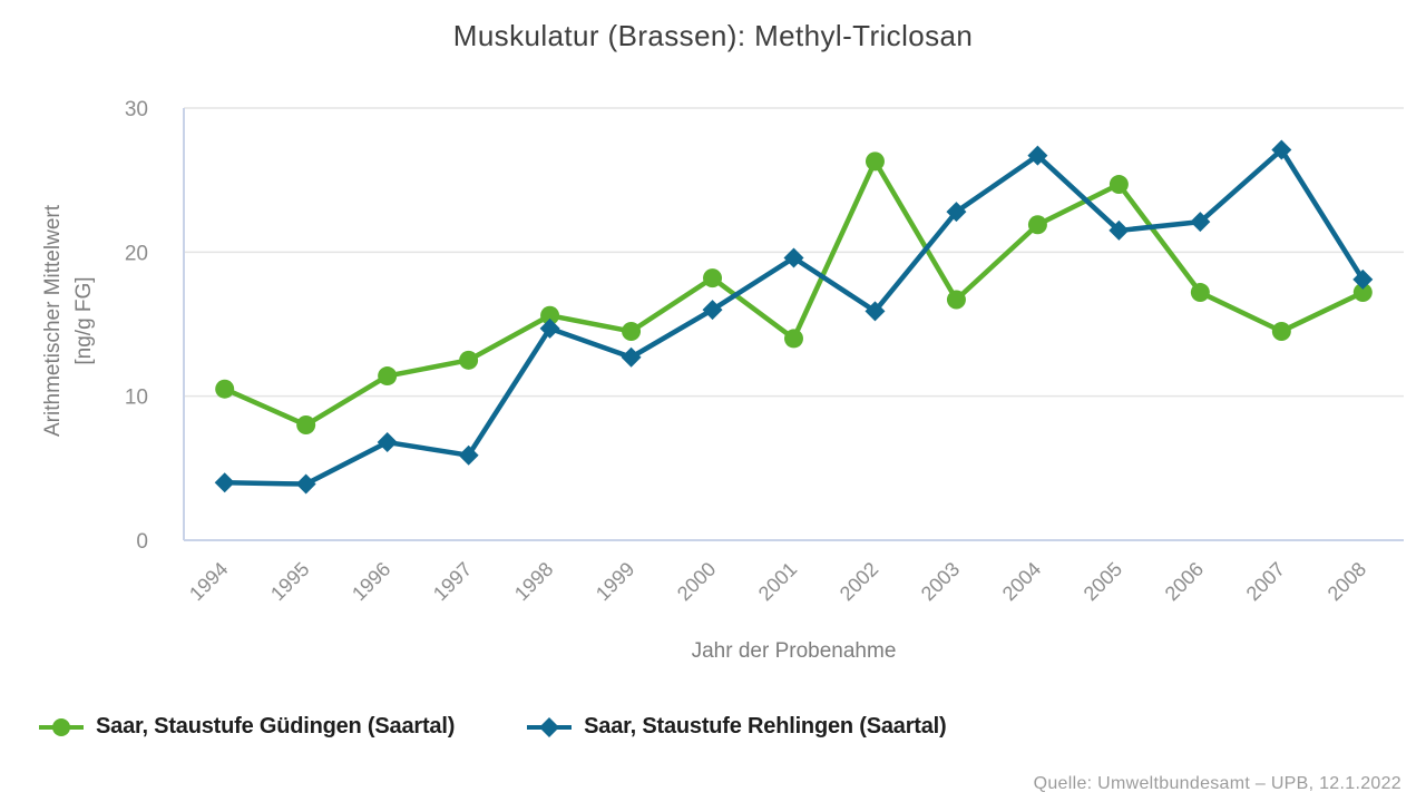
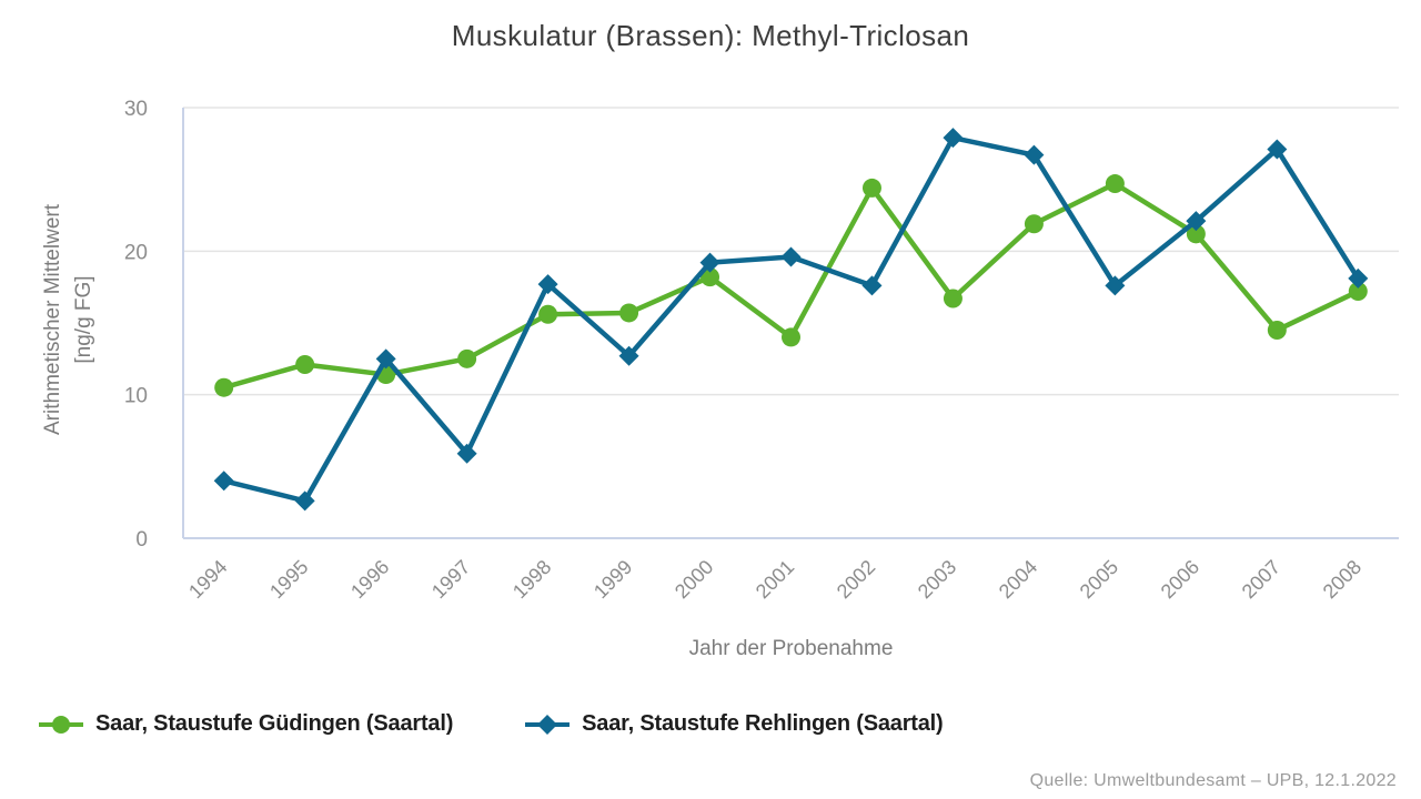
Saar, Staustufe Güdingen (Saartal)/1995: 8.0 -> 12.1
Saar, Staustufe Rehlingen (Saartal)/1995: 3.9 -> 2.6
Saar, Staustufe Rehlingen (Saartal)/1996: 6.8 -> 12.5
Saar, Staustufe Rehlingen (Saartal)/1998: 14.7 -> 17.7
Saar, Staustufe Güdingen (Saartal)/1999: 14.5 -> 15.7
Saar, Staustufe Rehlingen (Saartal)/2000: 16.0 -> 19.2
Saar, Staustufe Güdingen (Saartal)/2002: 26.3 -> 24.4
Saar, Staustufe Rehlingen (Saartal)/2002: 15.9 -> 17.6
Saar, Staustufe Rehlingen (Saartal)/2003: 22.8 -> 27.9
Saar, Staustufe Rehlingen (Saartal)/2005: 21.5 -> 17.6
Saar, Staustufe Güdingen (Saartal)/2006: 17.2 -> 21.2
